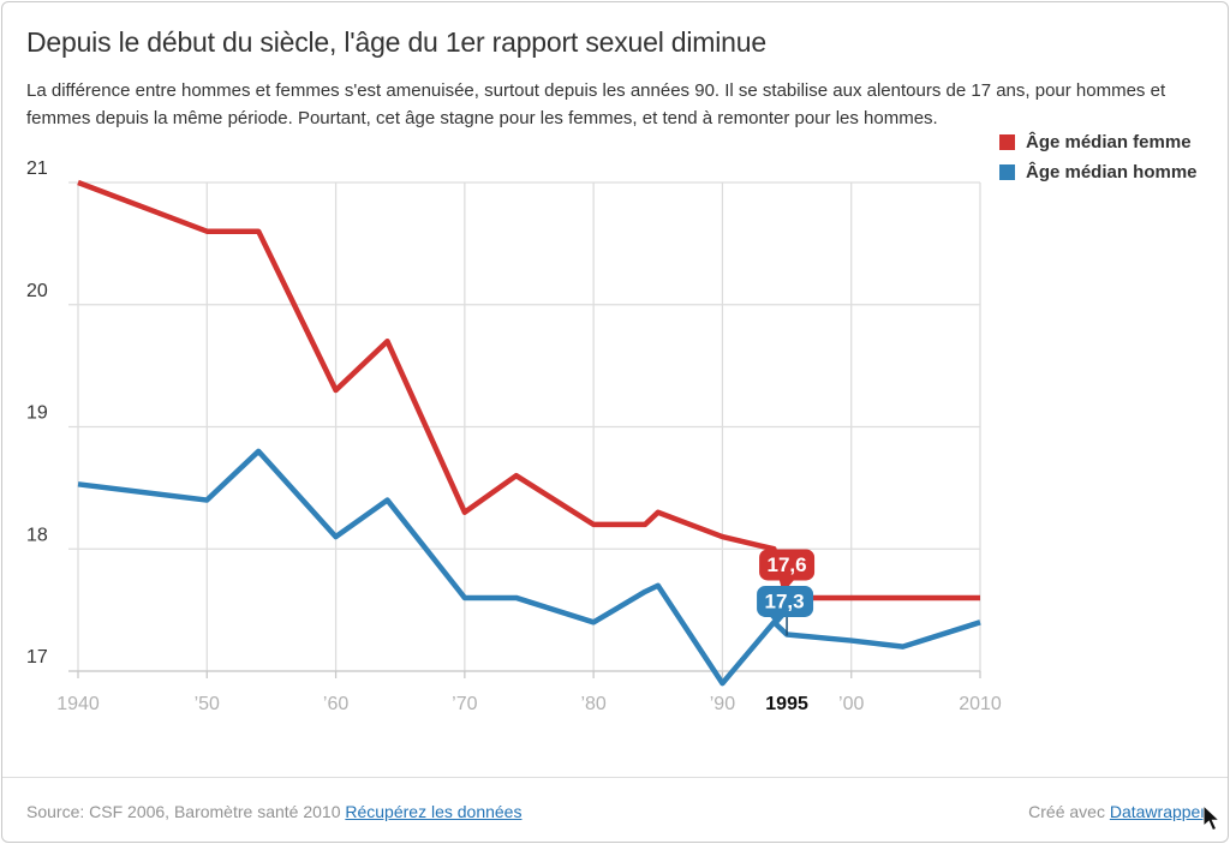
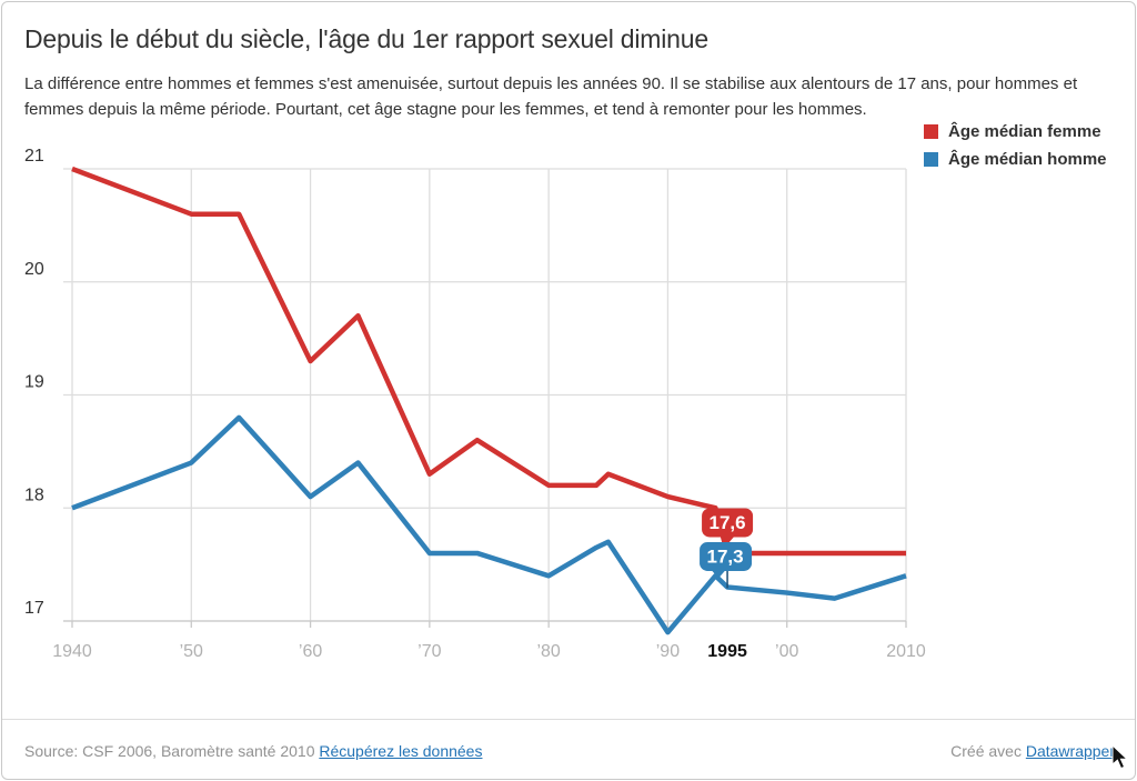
Âge médian homme/1940: 18.53 -> 18.00
